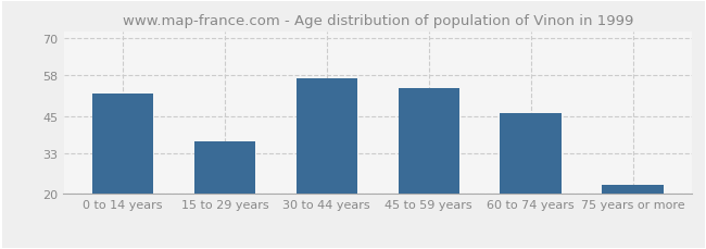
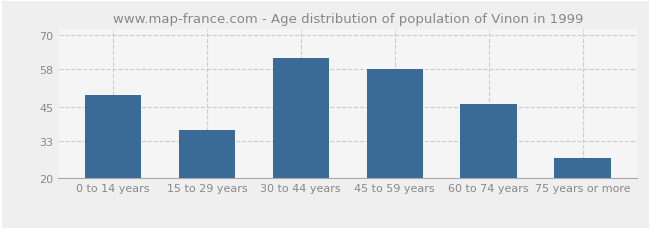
0 to 14 years: 52 -> 49
30 to 44 years: 57 -> 62
45 to 59 years: 54 -> 58
75 years or more: 23 -> 27
